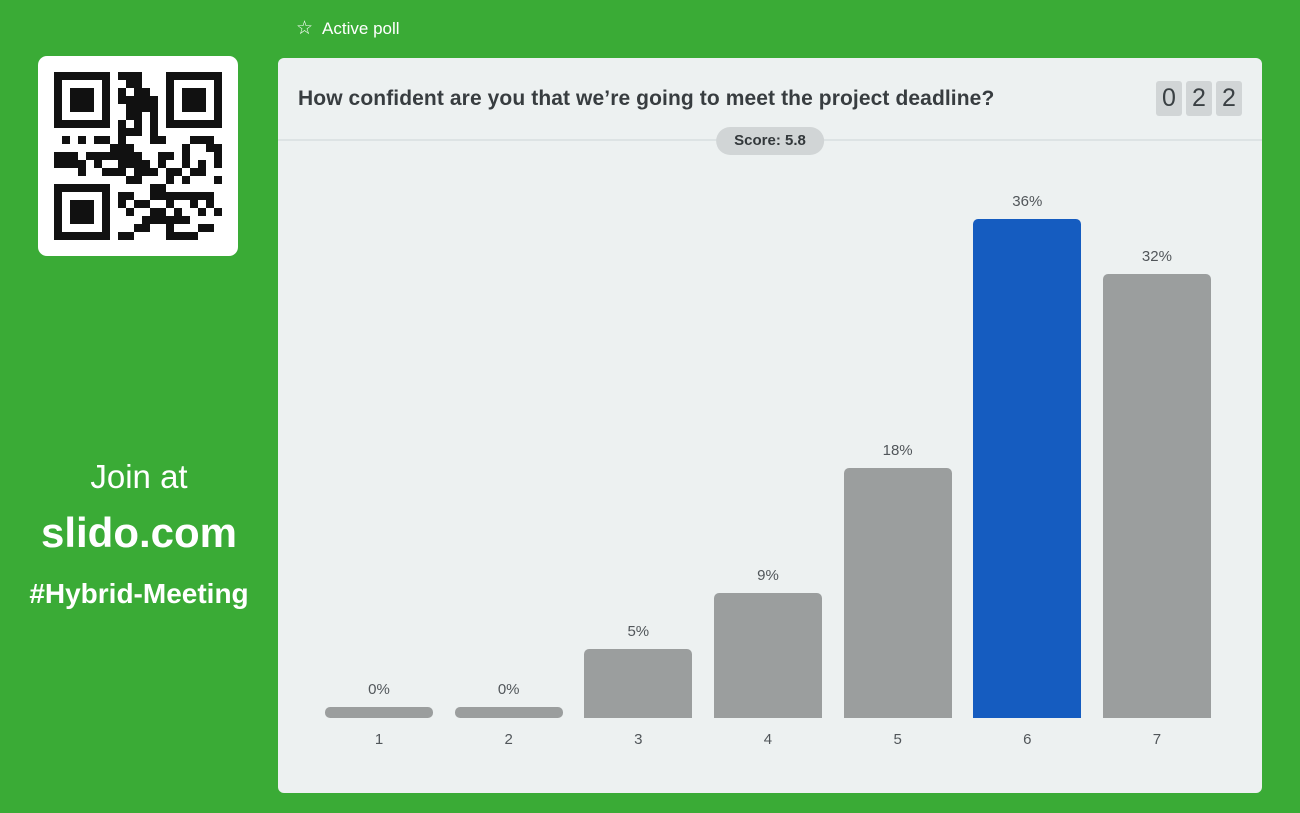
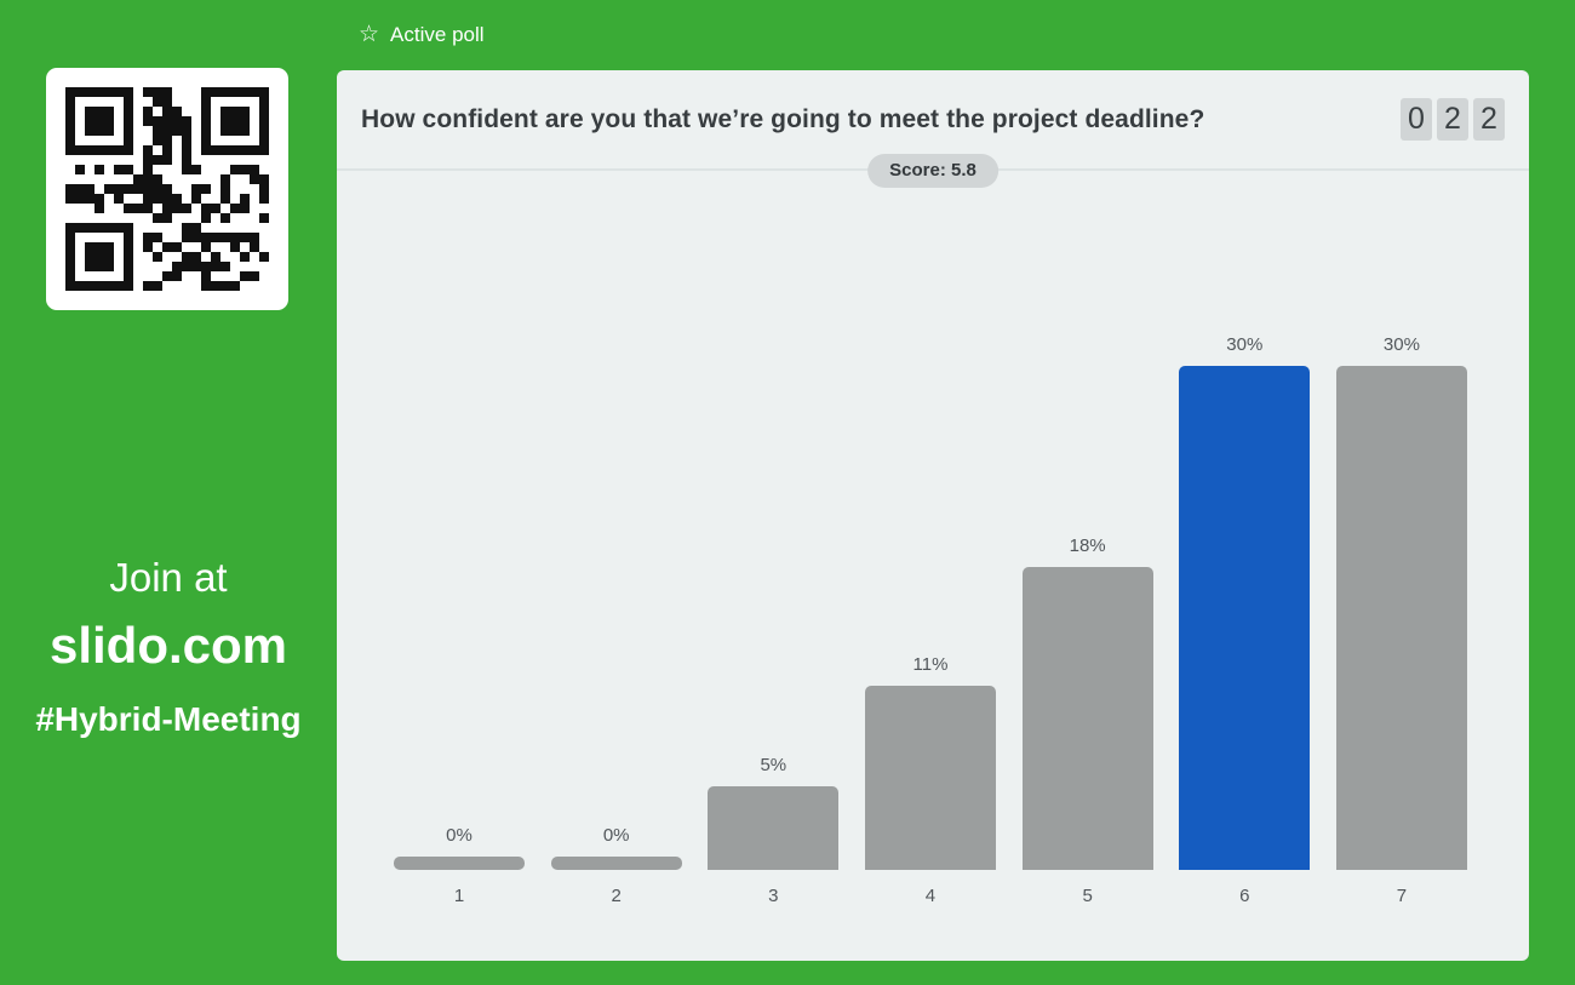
4: 9% -> 11%
6: 36% -> 30%
7: 32% -> 30%
